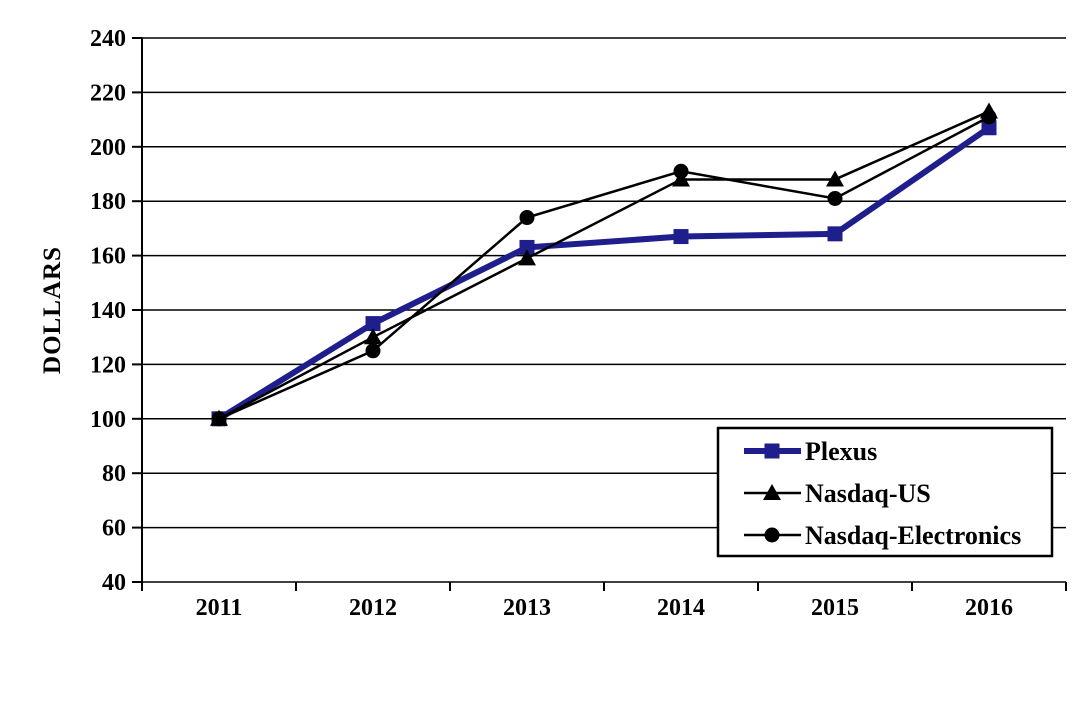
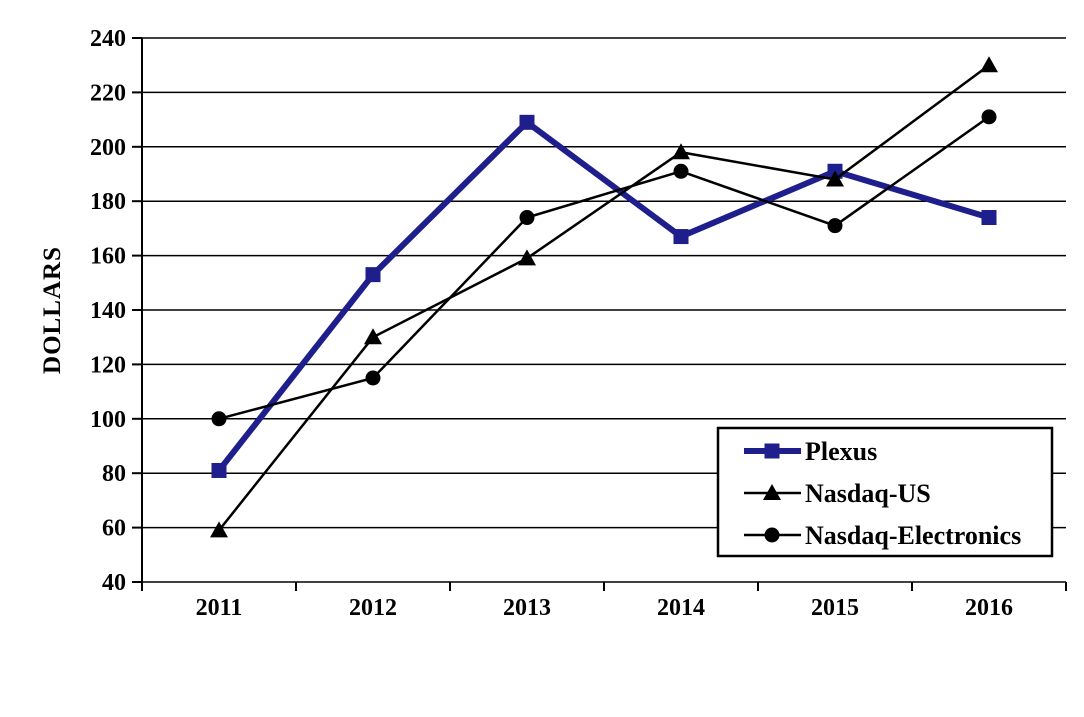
Plexus/2011: 100 -> 81
Nasdaq-US/2011: 100 -> 59
Plexus/2012: 135 -> 153
Nasdaq-Electronics/2012: 125 -> 115
Plexus/2013: 163 -> 209
Nasdaq-US/2014: 188 -> 198
Plexus/2015: 168 -> 191
Nasdaq-Electronics/2015: 181 -> 171
Plexus/2016: 207 -> 174
Nasdaq-US/2016: 213 -> 230
